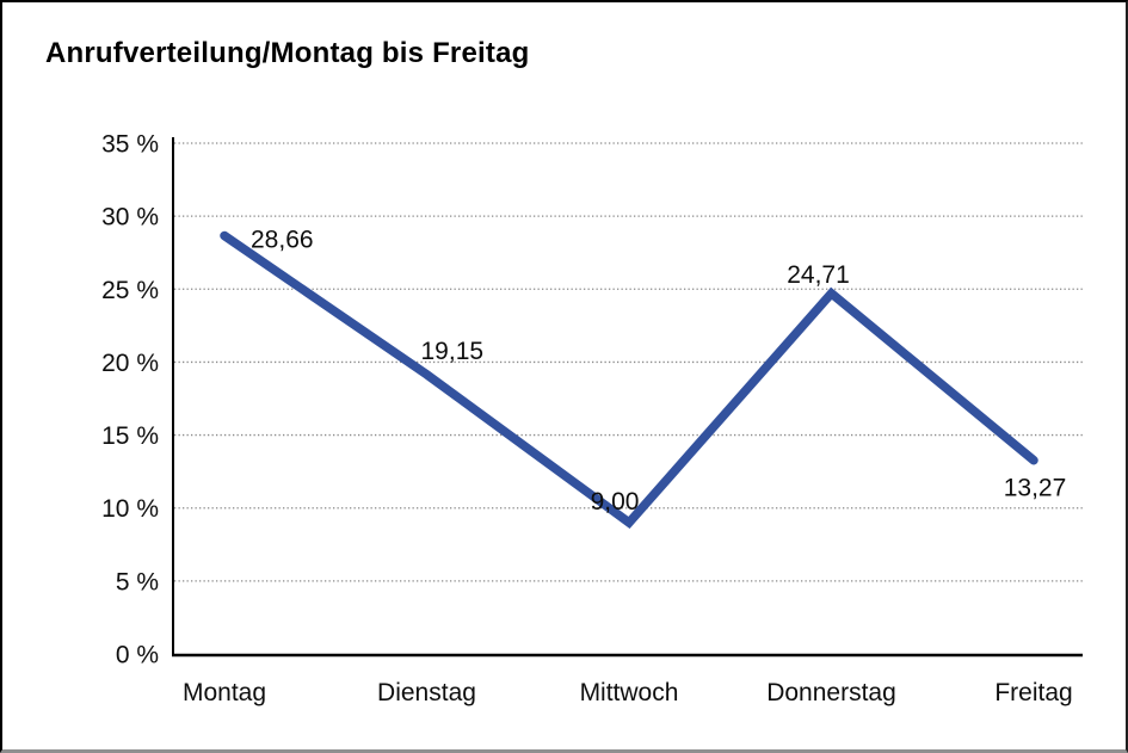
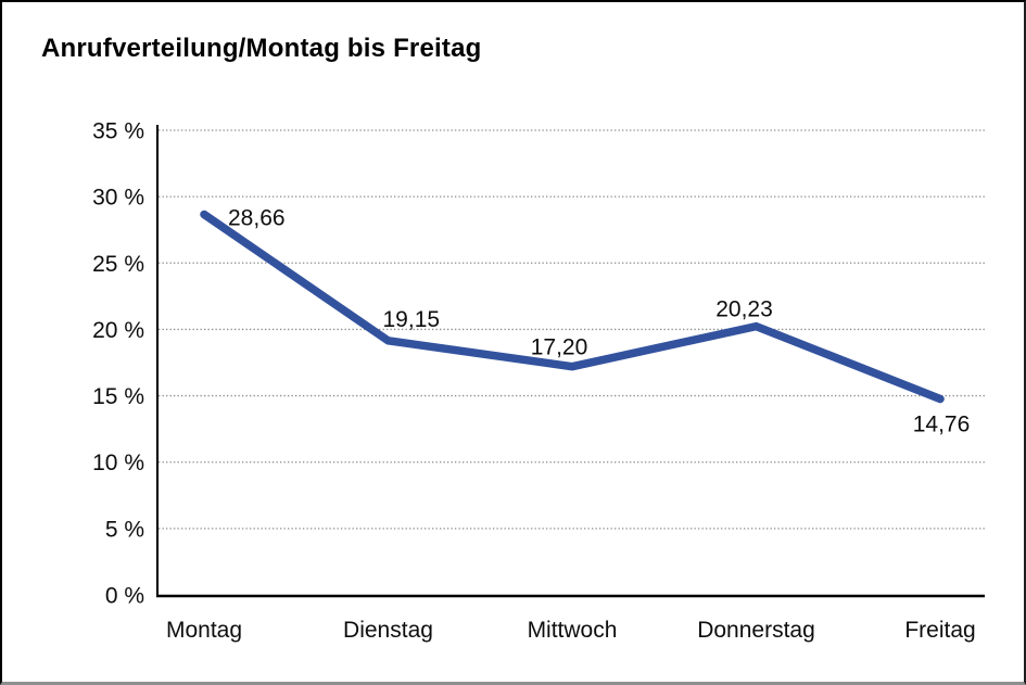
Mittwoch: 9,00 -> 17,20
Donnerstag: 24,71 -> 20,23
Freitag: 13,27 -> 14,76
